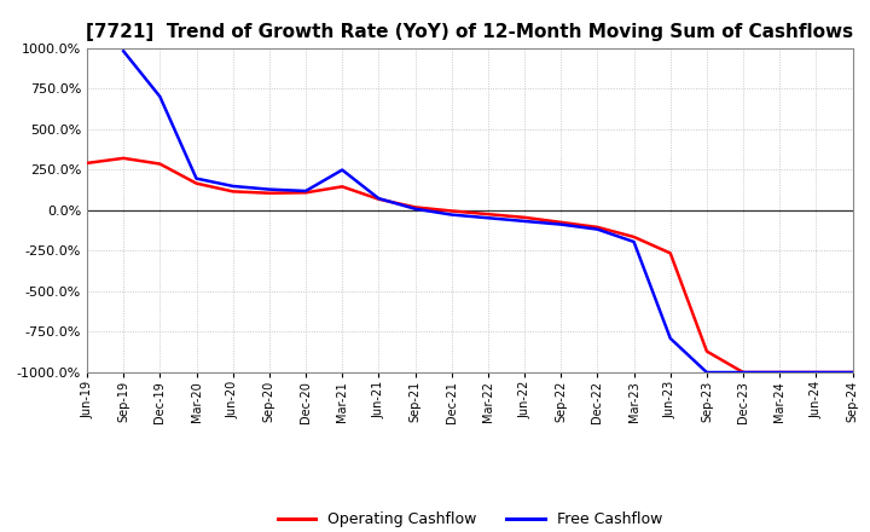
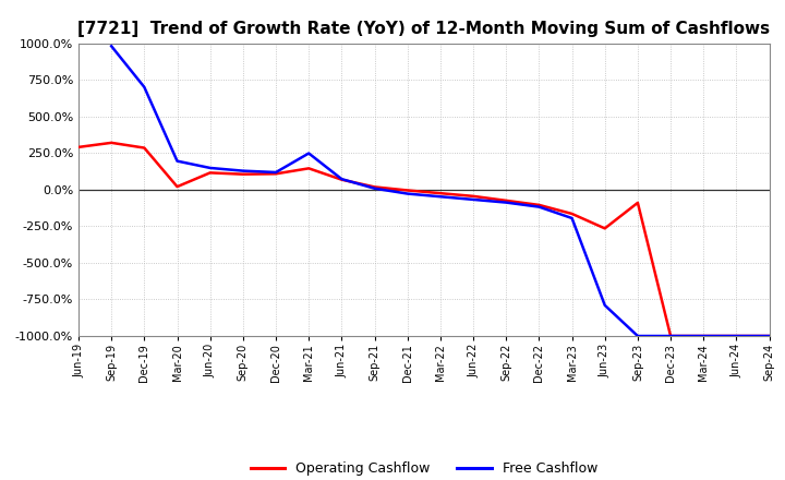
Operating Cashflow/Mar-20: 160% -> 20%
Operating Cashflow/Sep-23: -870% -> -90%
